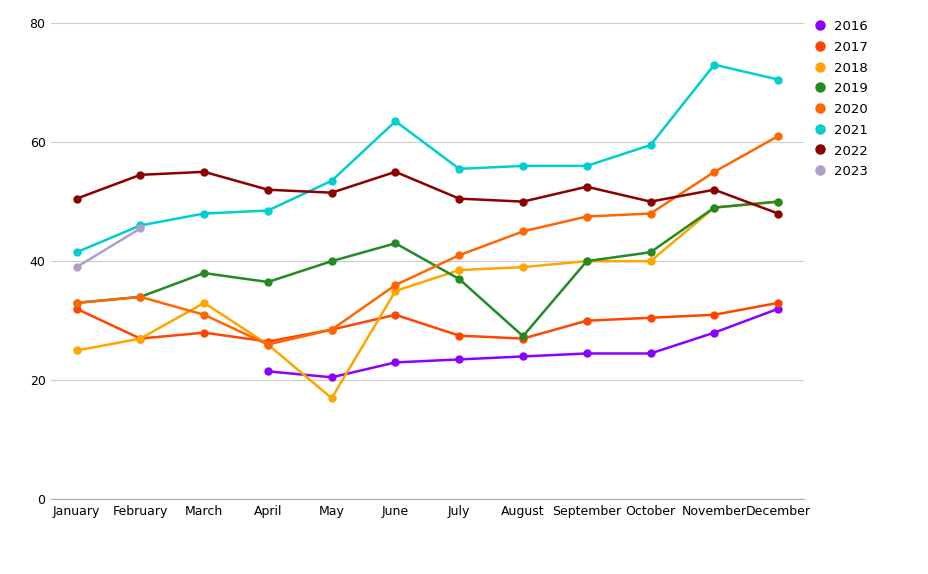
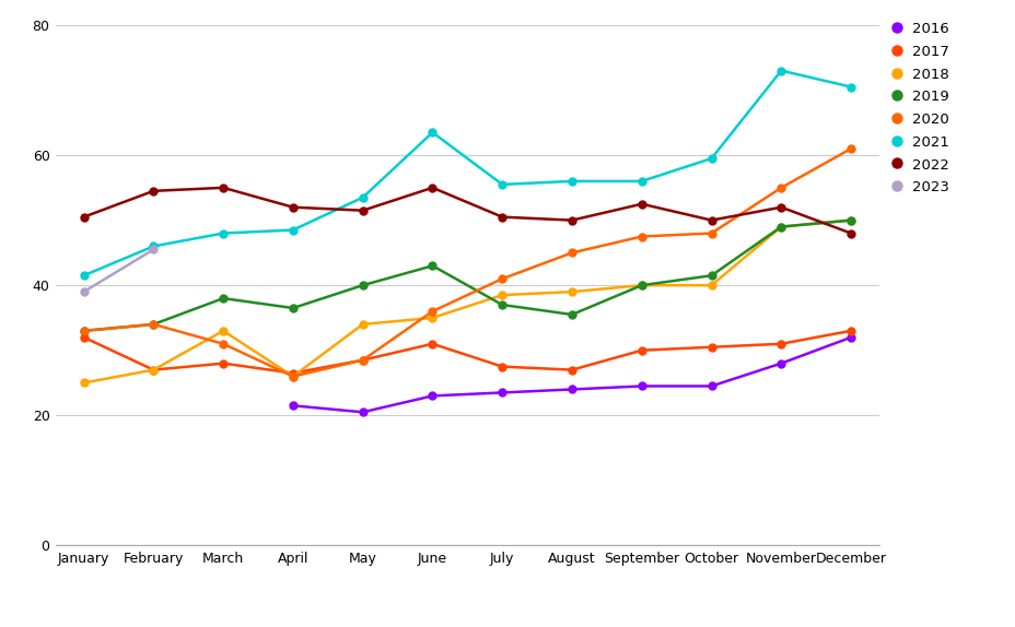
2018/May: 17.0 -> 34.0
2019/August: 27.4 -> 35.5
